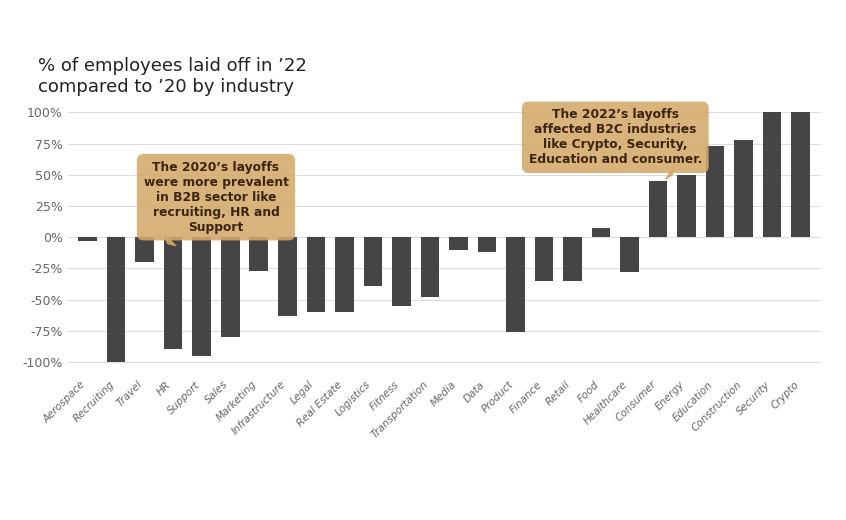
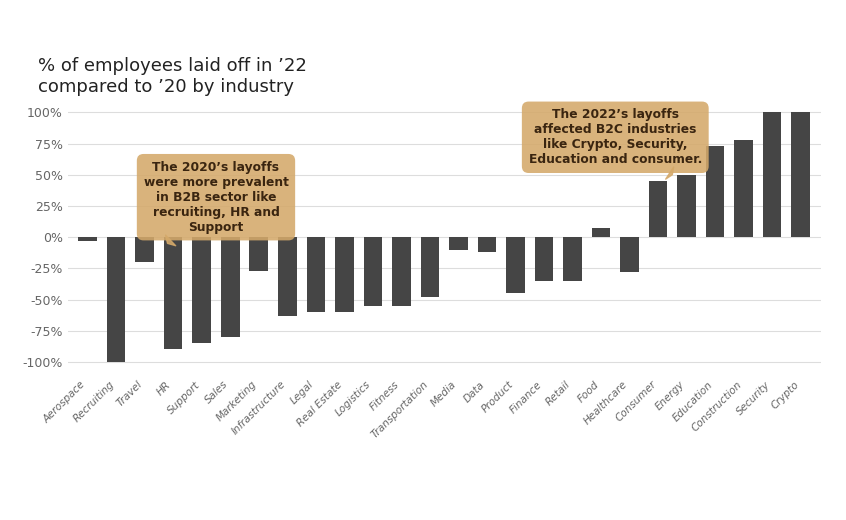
Support: -95% -> -85%
Logistics: -39% -> -55%
Product: -76% -> -45%
